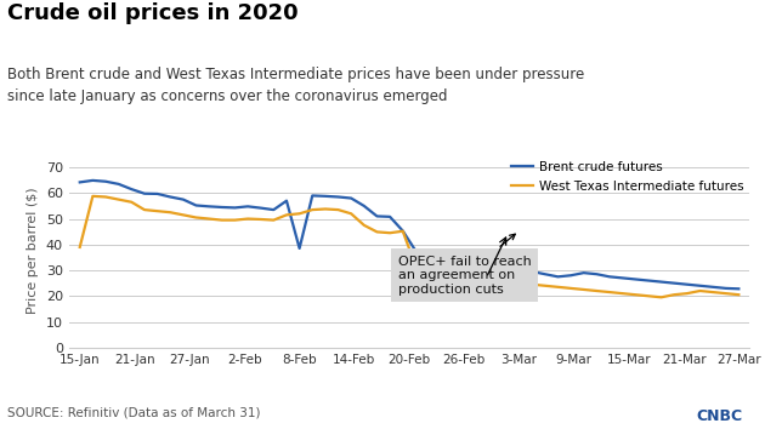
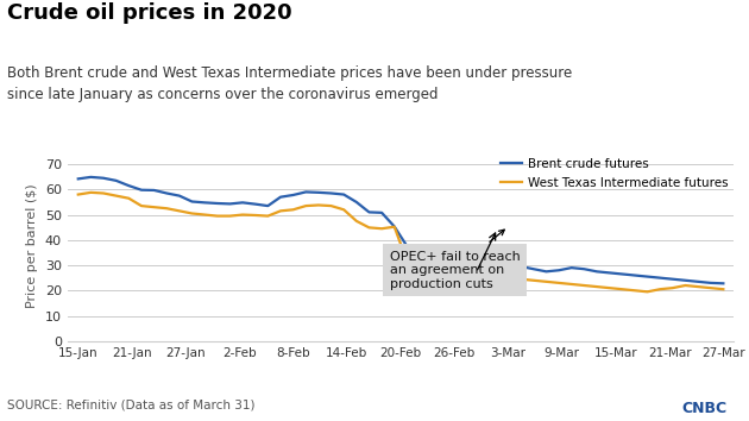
West Texas Intermediate futures/15-Jan: 39.0 -> 58.0
Brent crude futures/8-Feb: 38.5 -> 57.8
